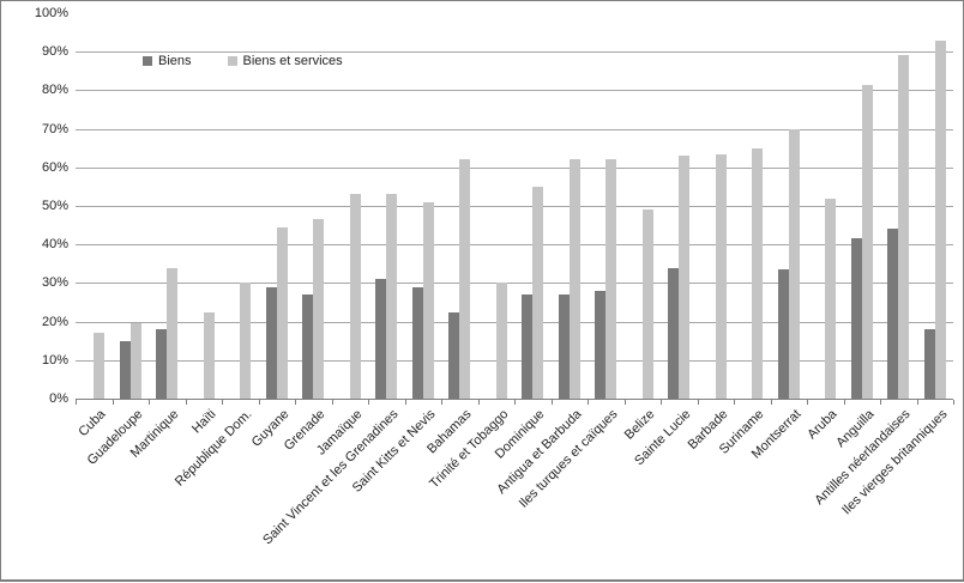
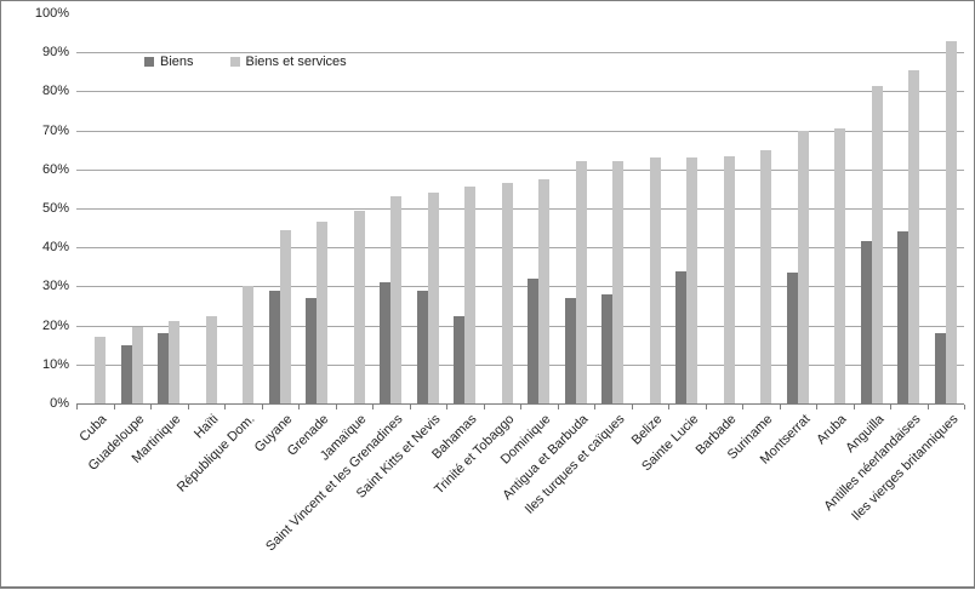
Biens et services/Martinique: 34% -> 21%
Biens et services/Jamaïque: 53% -> 50%
Biens et services/Saint Kitts et Nevis: 51% -> 54%
Biens et services/Bahamas: 62% -> 56%
Biens et services/Trinité et Tobaggo: 30% -> 56%
Biens/Dominique: 27% -> 32%
Biens et services/Dominique: 55% -> 58%
Biens et services/Belize: 49% -> 63%
Biens et services/Aruba: 52% -> 70%
Biens et services/Antilles néerlandaises: 89% -> 86%
